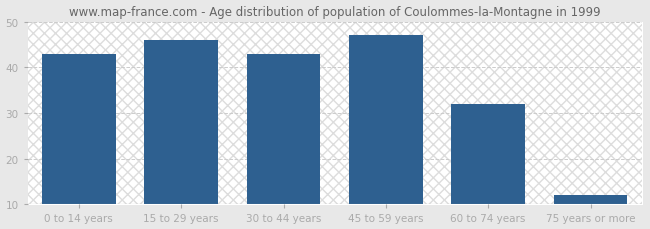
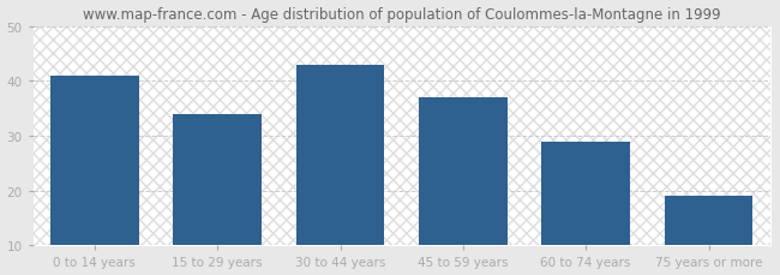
0 to 14 years: 43 -> 41
15 to 29 years: 46 -> 34
45 to 59 years: 47 -> 37
60 to 74 years: 32 -> 29
75 years or more: 12 -> 19
